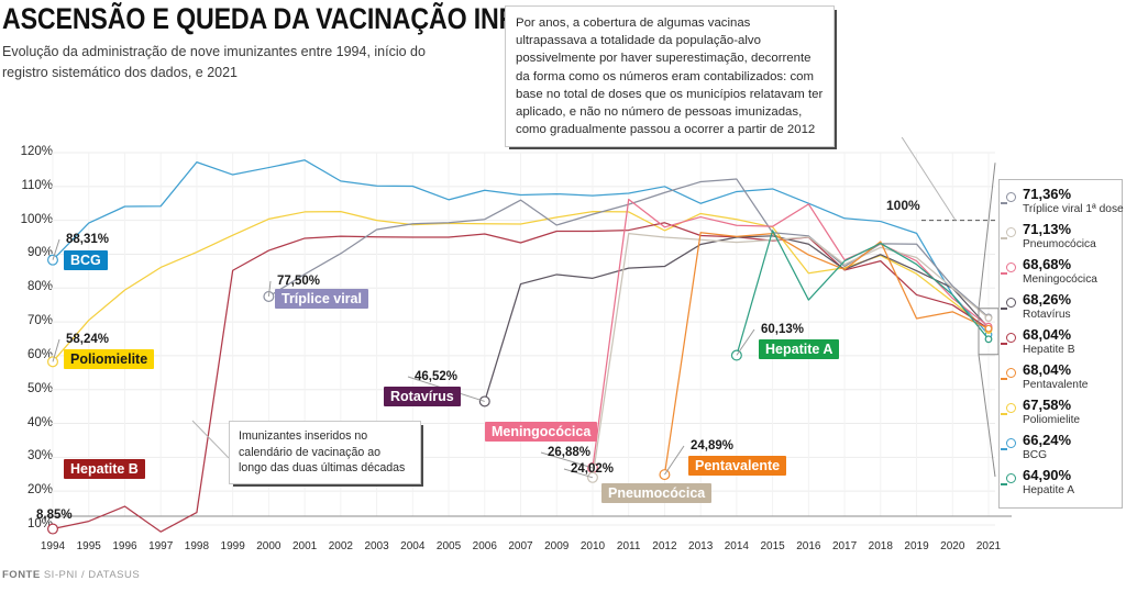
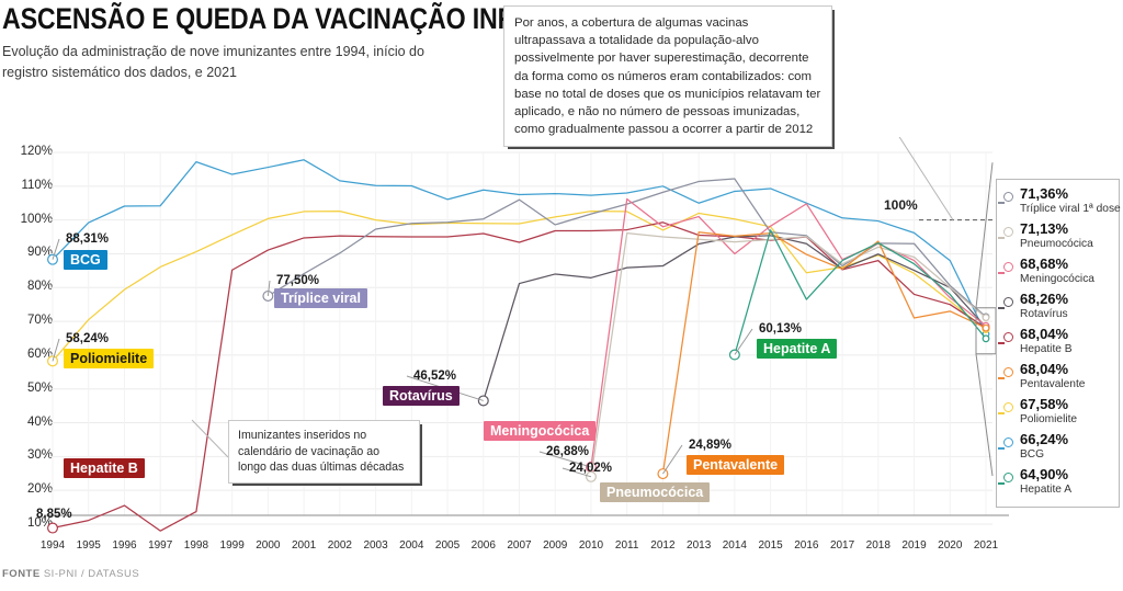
Meningocócica/2014: 98% -> 90%
BCG/2020: 78% -> 88%
